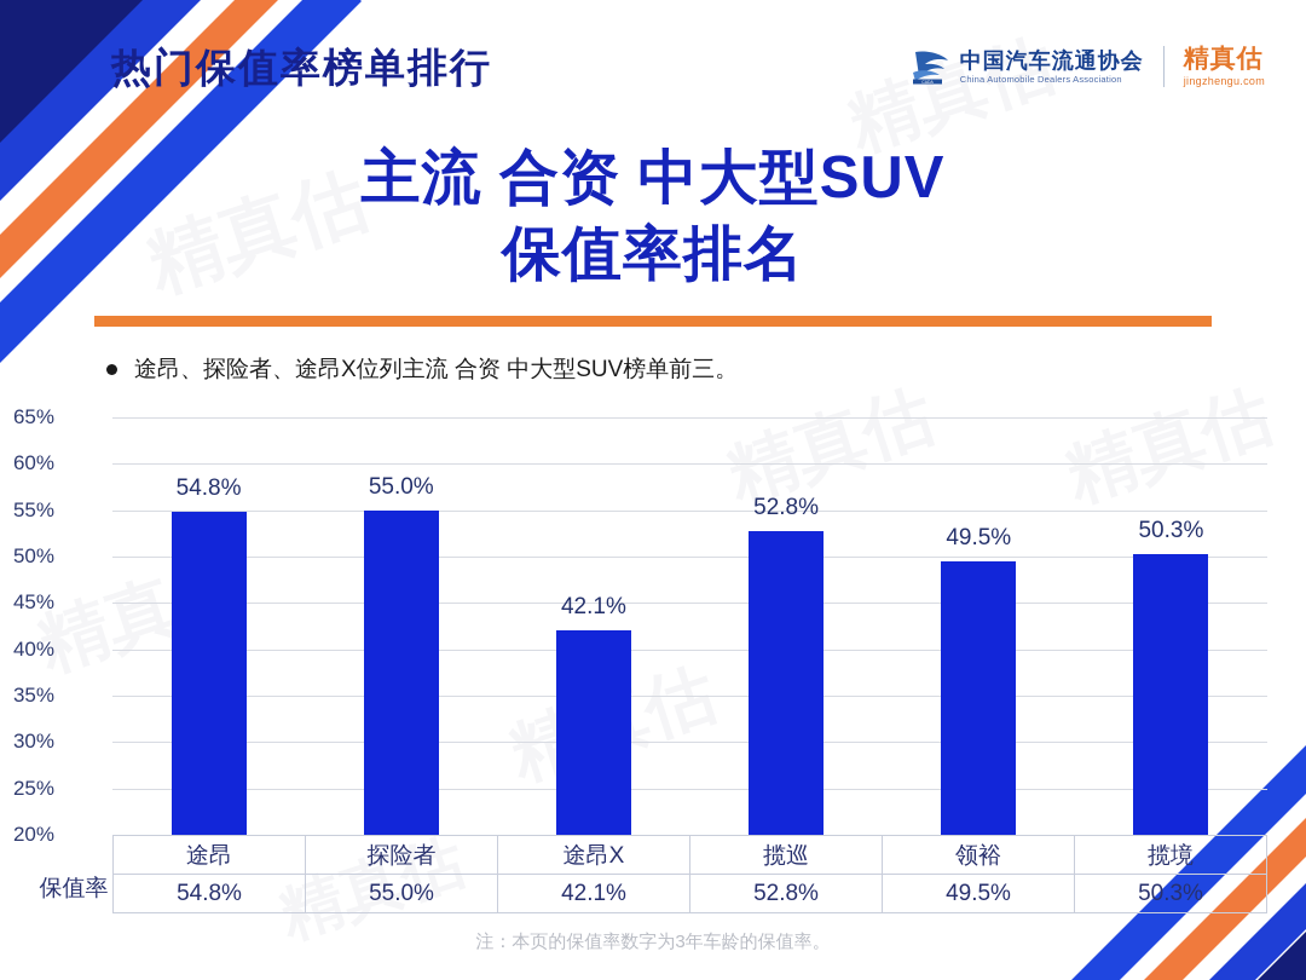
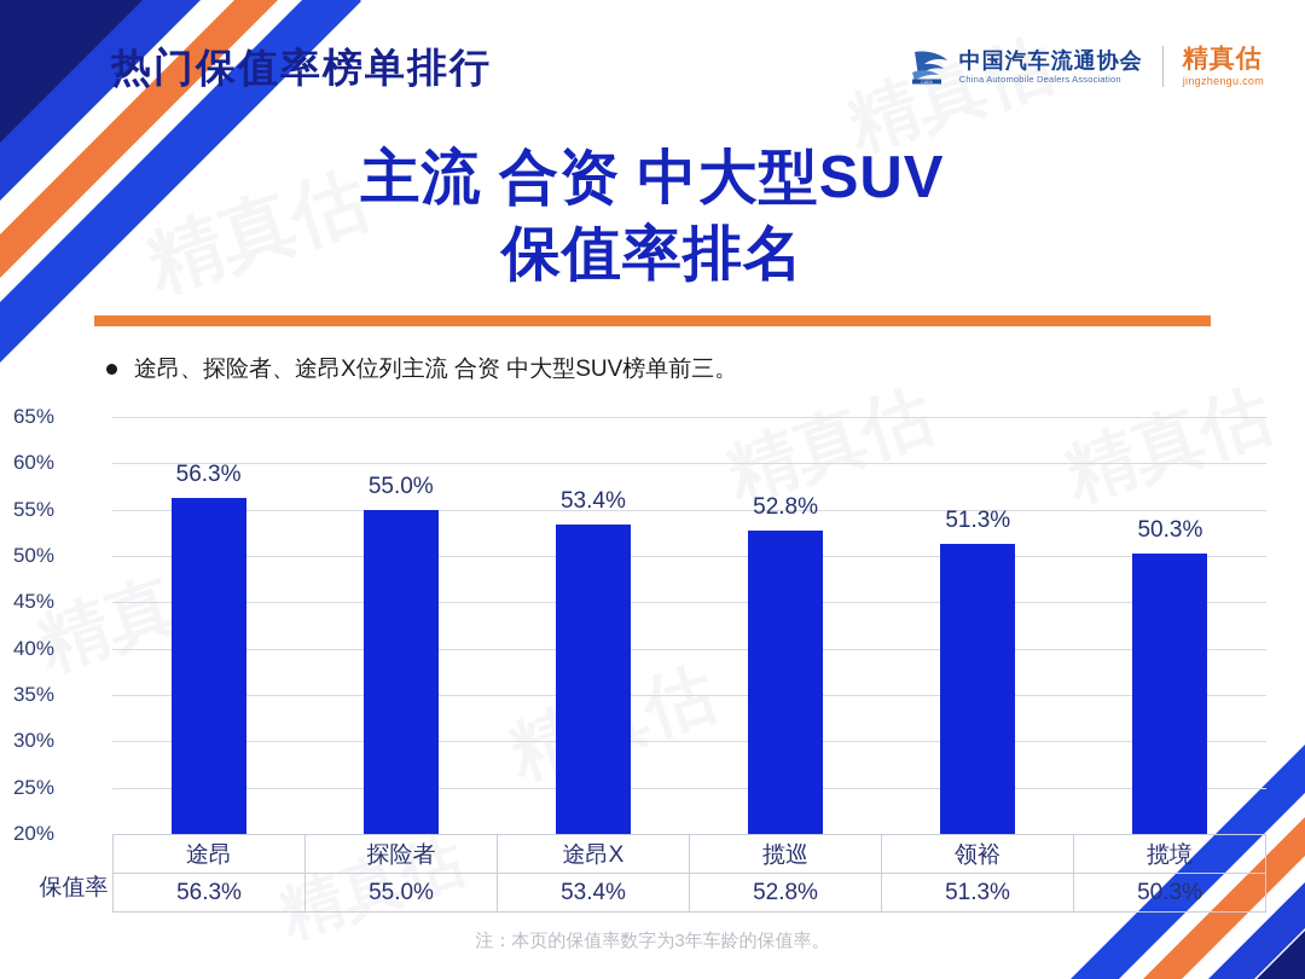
途昂: 54.8% -> 56.3%
途昂X: 42.1% -> 53.4%
领裕: 49.5% -> 51.3%
